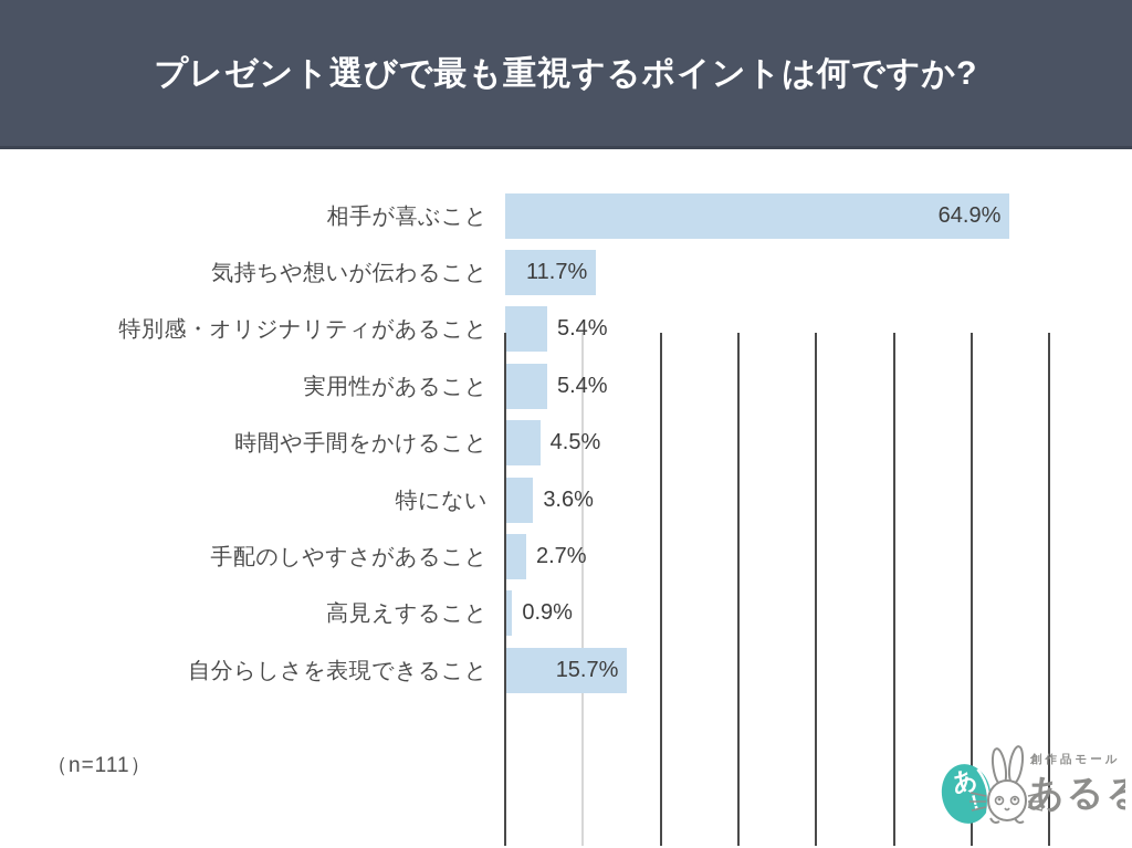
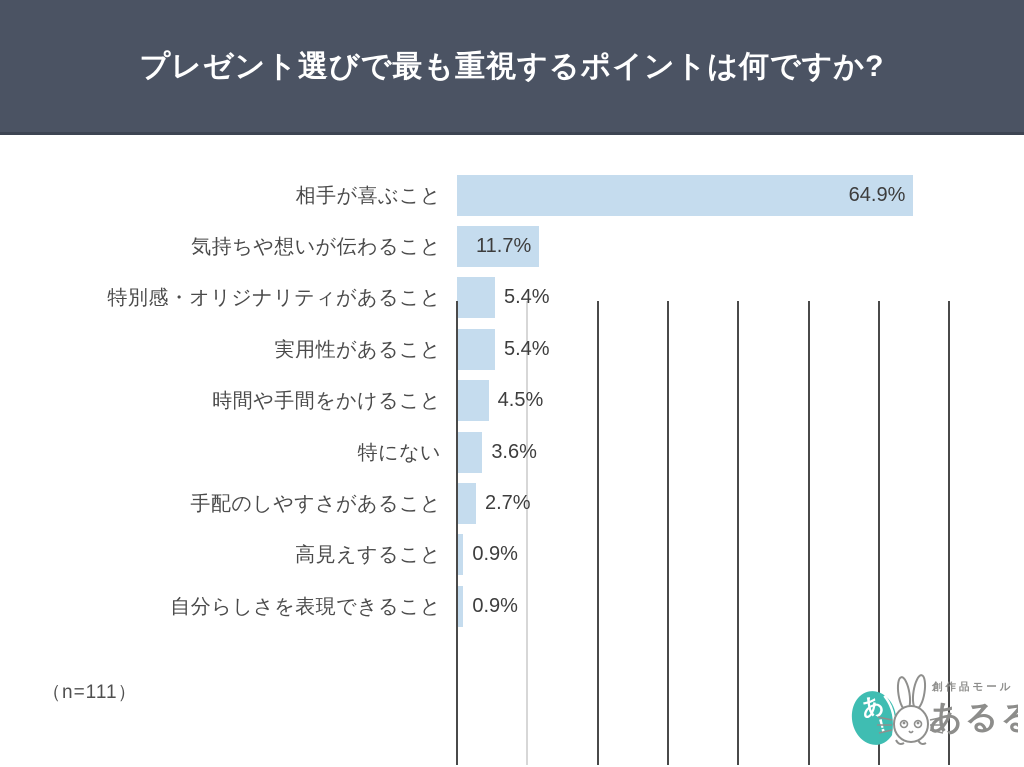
自分らしさを表現できること: 15.7% -> 0.9%
